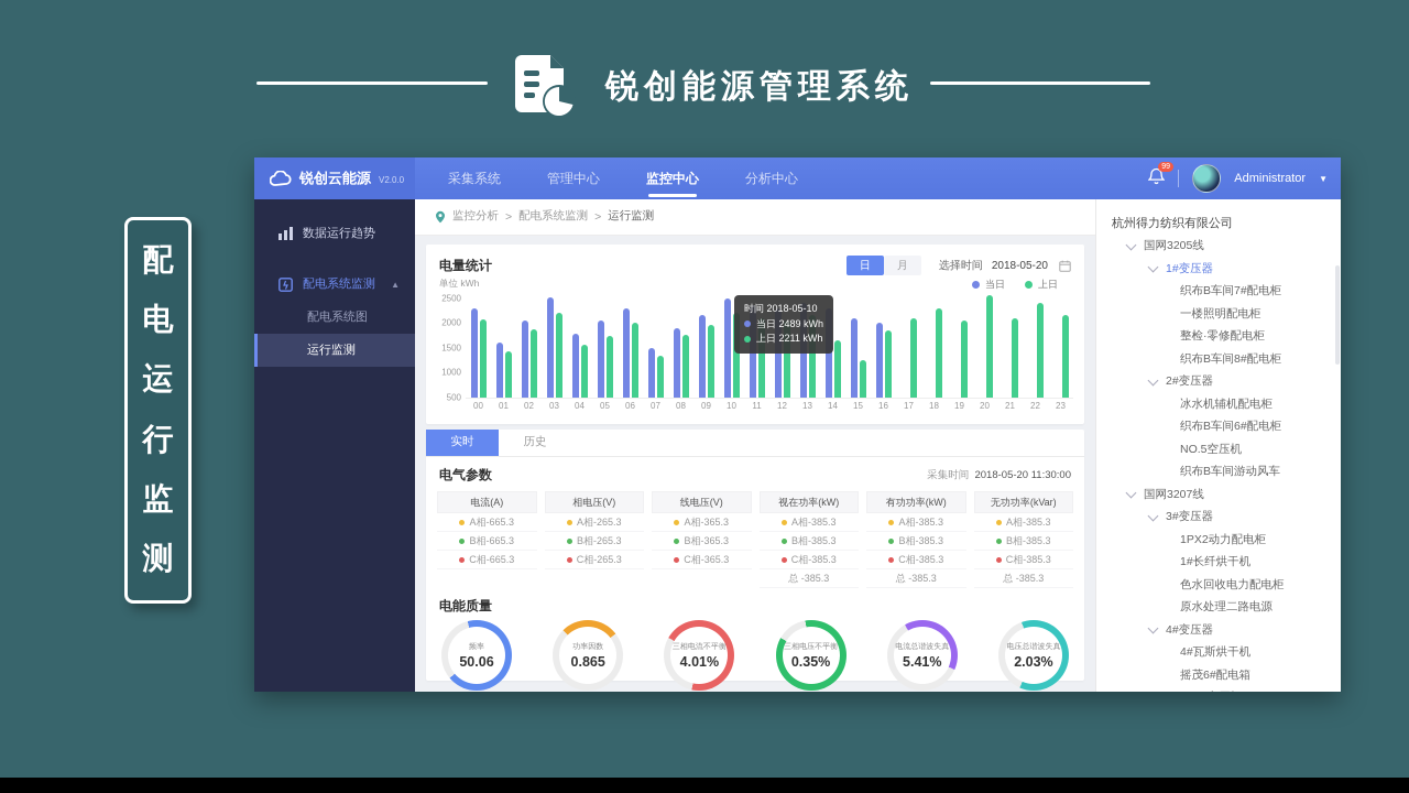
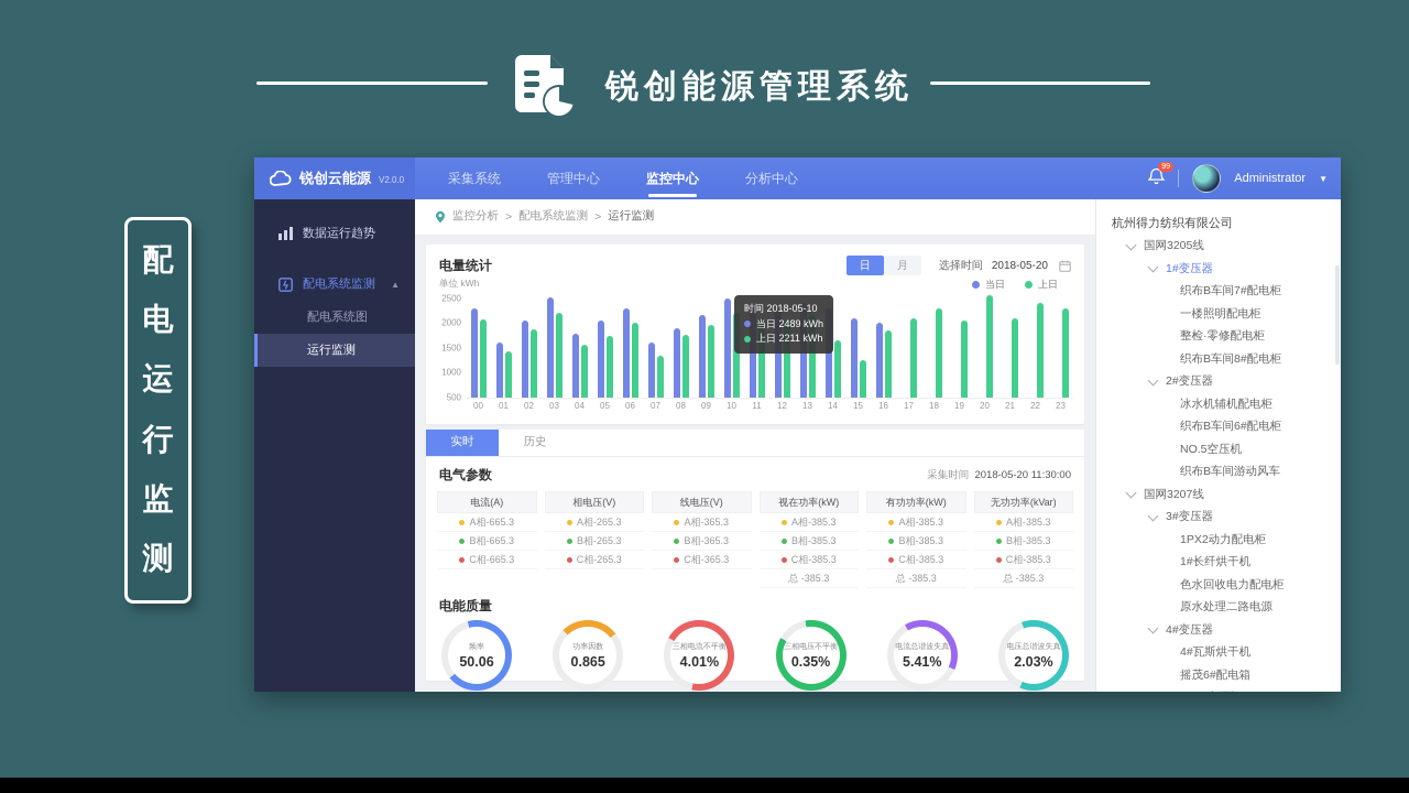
当日/07: 1500 -> 1600
上日/23: 2200 -> 2300
